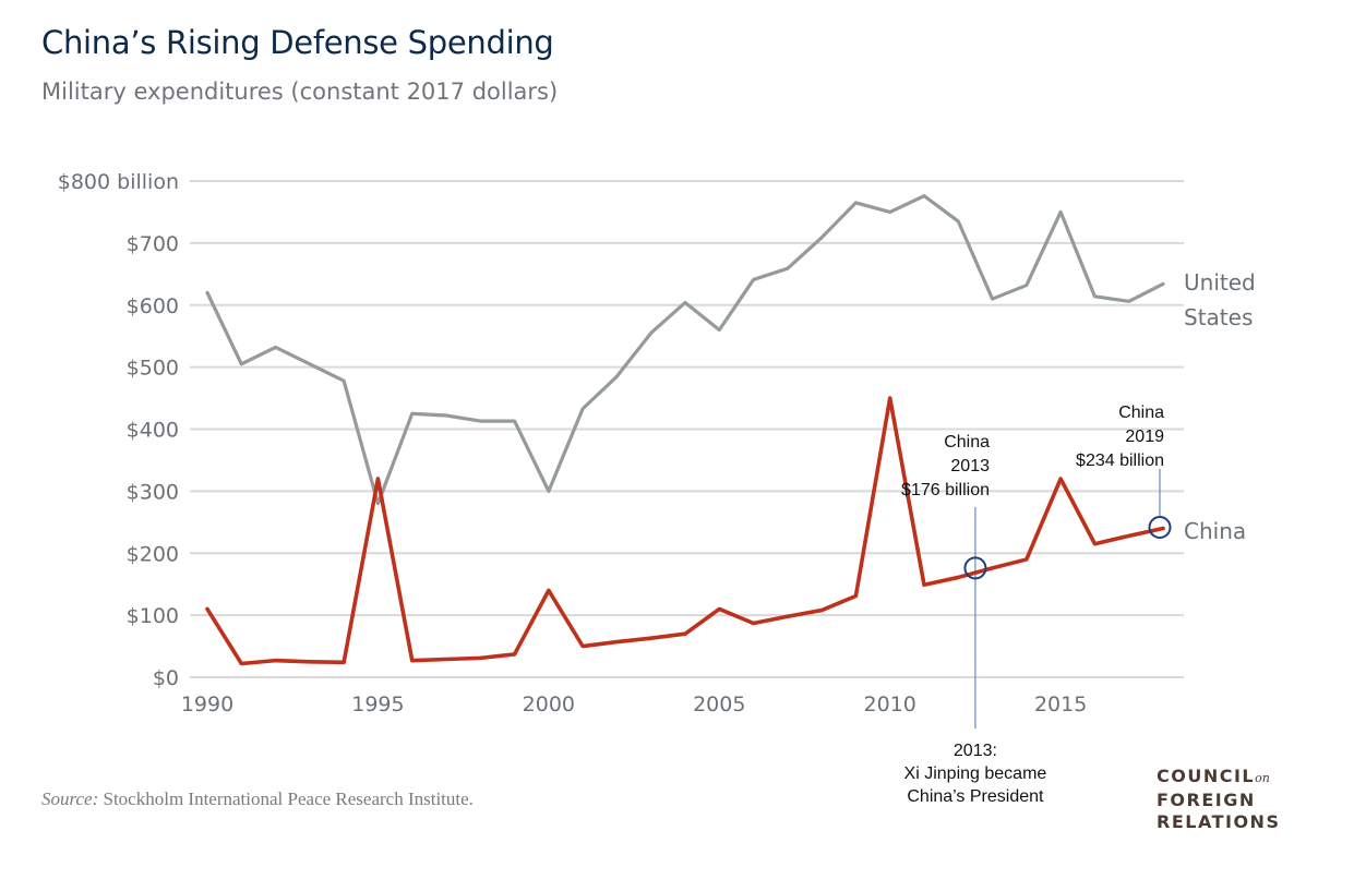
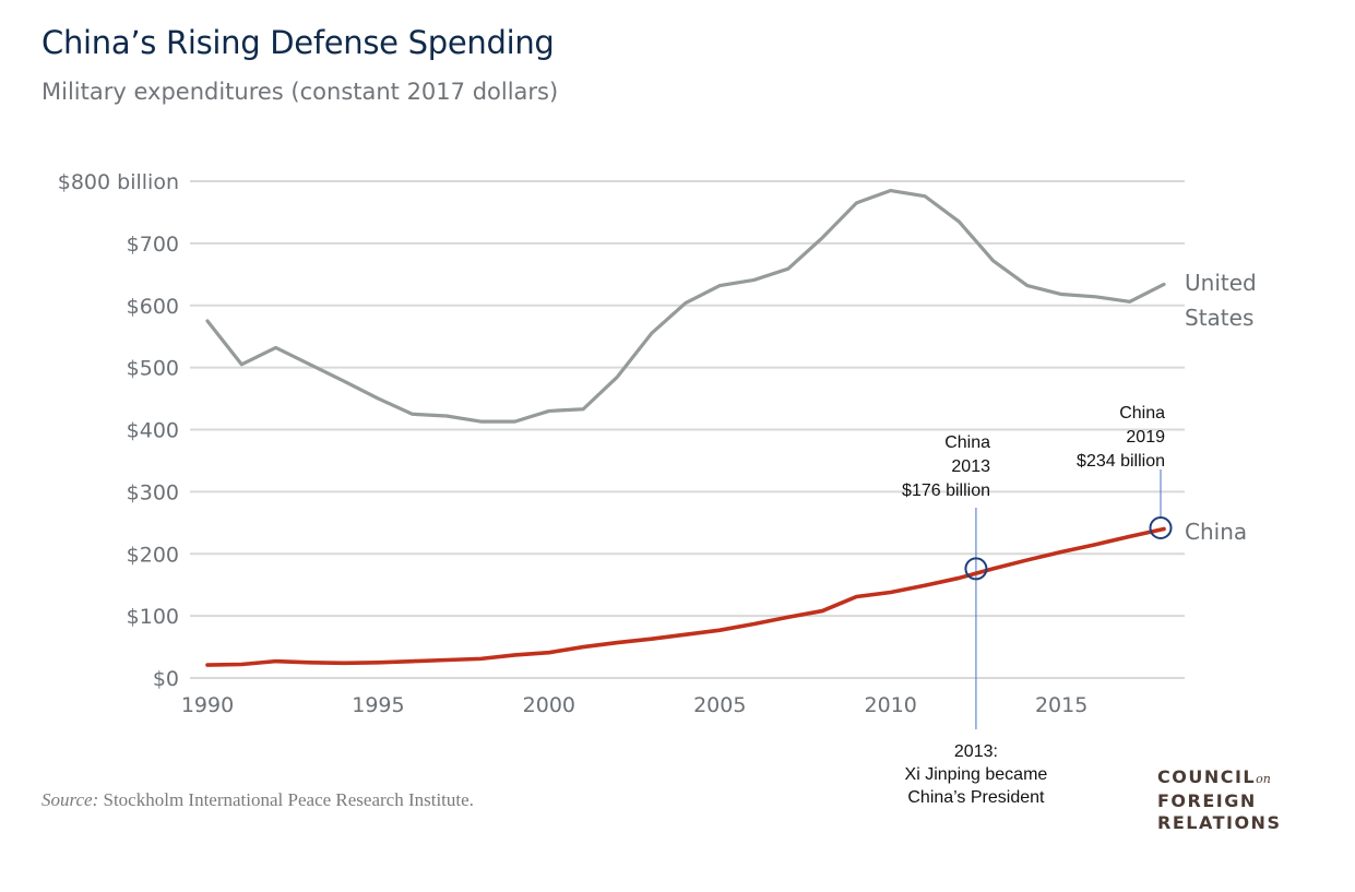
United States/1990: $620 -> $580
China/1990: $110 -> $20
United States/1995: $280 -> $450
China/1995: $320 -> $20
United States/2000: $300 -> $430
China/2000: $140 -> $40
United States/2005: $560 -> $630
China/2005: $110 -> $80
United States/2010: $750 -> $780
China/2010: $450 -> $140
United States/2013: $610 -> $670
United States/2015: $750 -> $620
China/2015: $320 -> $200
